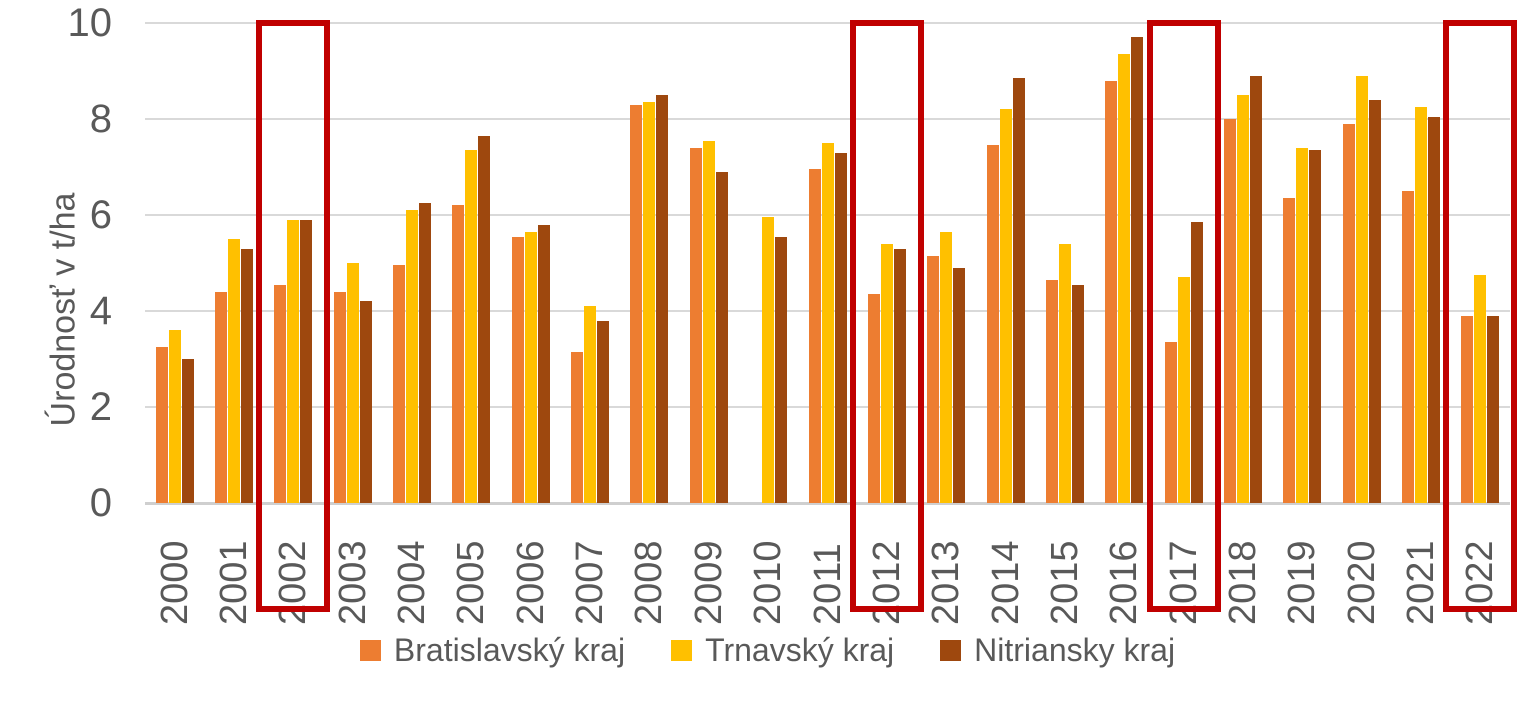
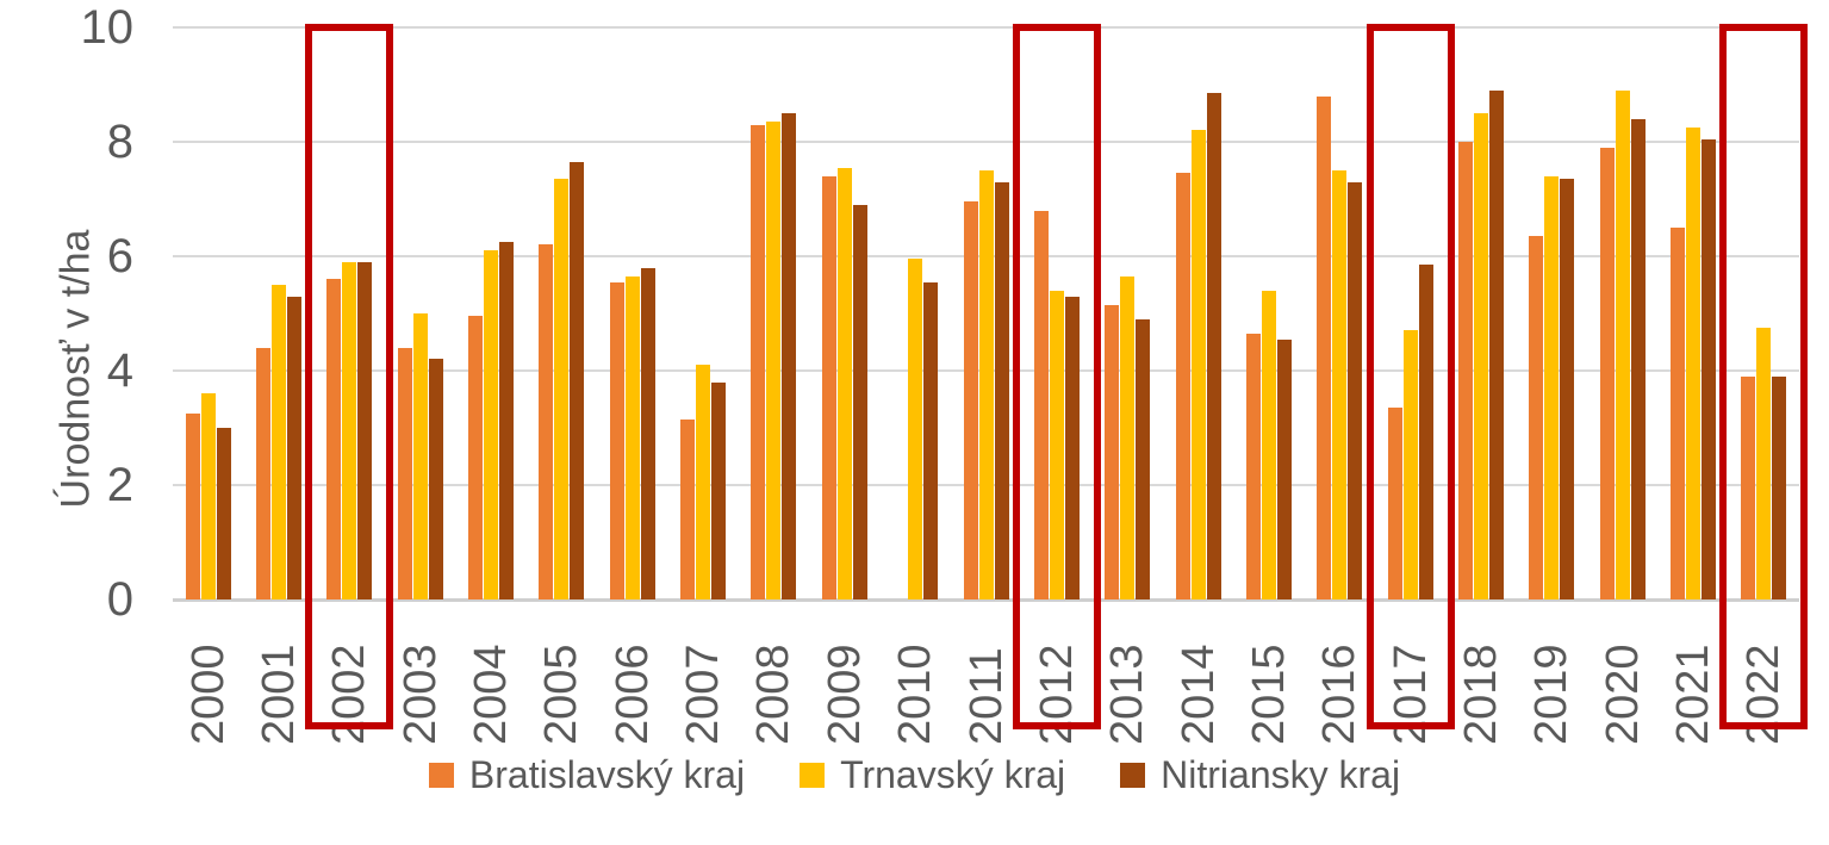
Bratislavský kraj/2002: 4.5 -> 5.6
Bratislavský kraj/2012: 4.3 -> 6.8
Trnavský kraj/2016: 9.3 -> 7.5
Nitriansky kraj/2016: 9.7 -> 7.3
